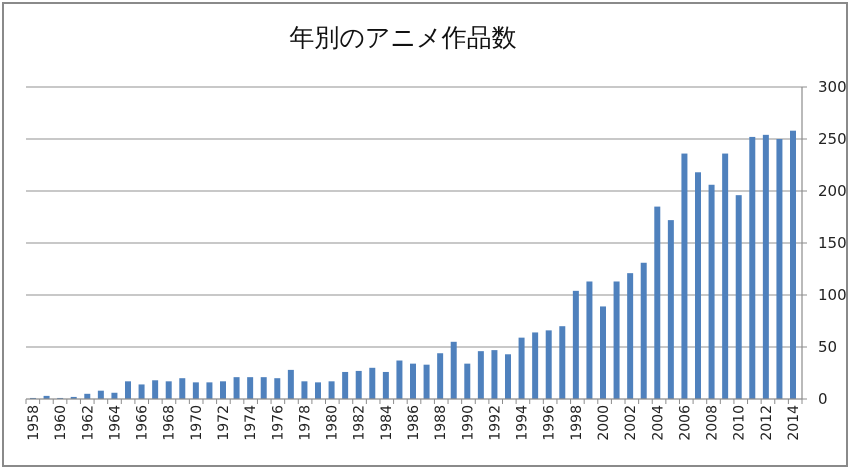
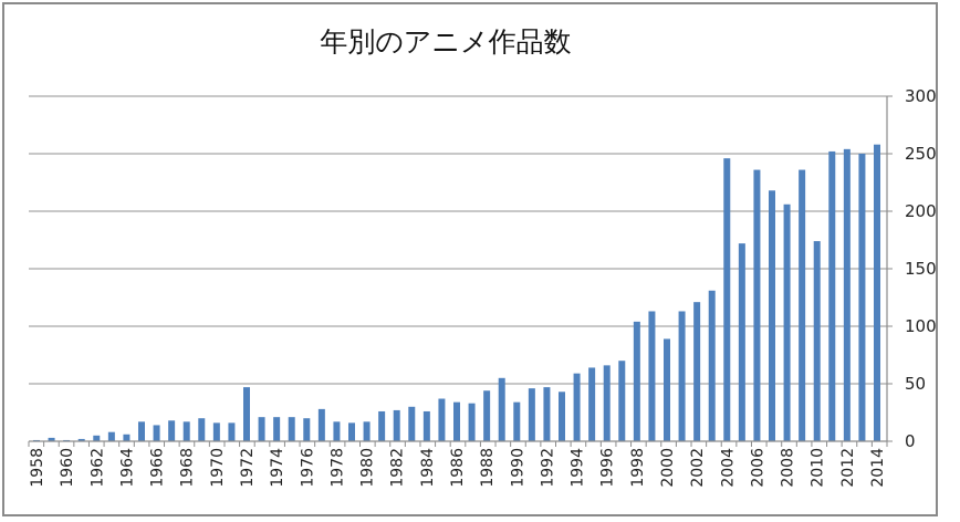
1972: 17 -> 47
2004: 185 -> 246
2010: 196 -> 174
